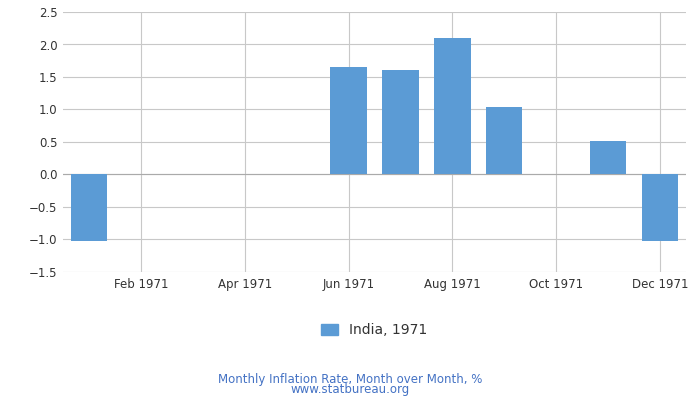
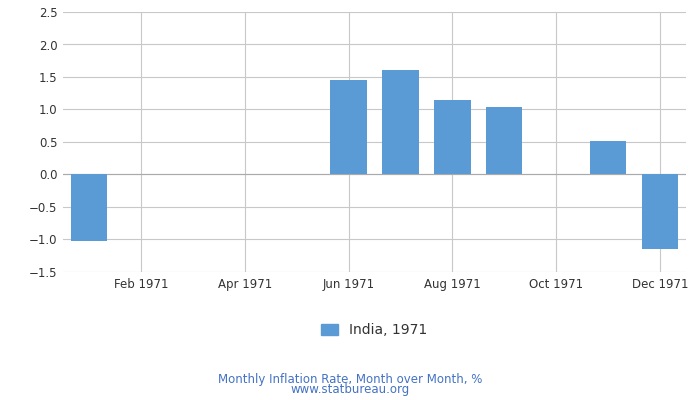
Jun 1971: 1.65 -> 1.46
Aug 1971: 2.10 -> 1.14
Dec 1971: -1.02 -> -1.14
